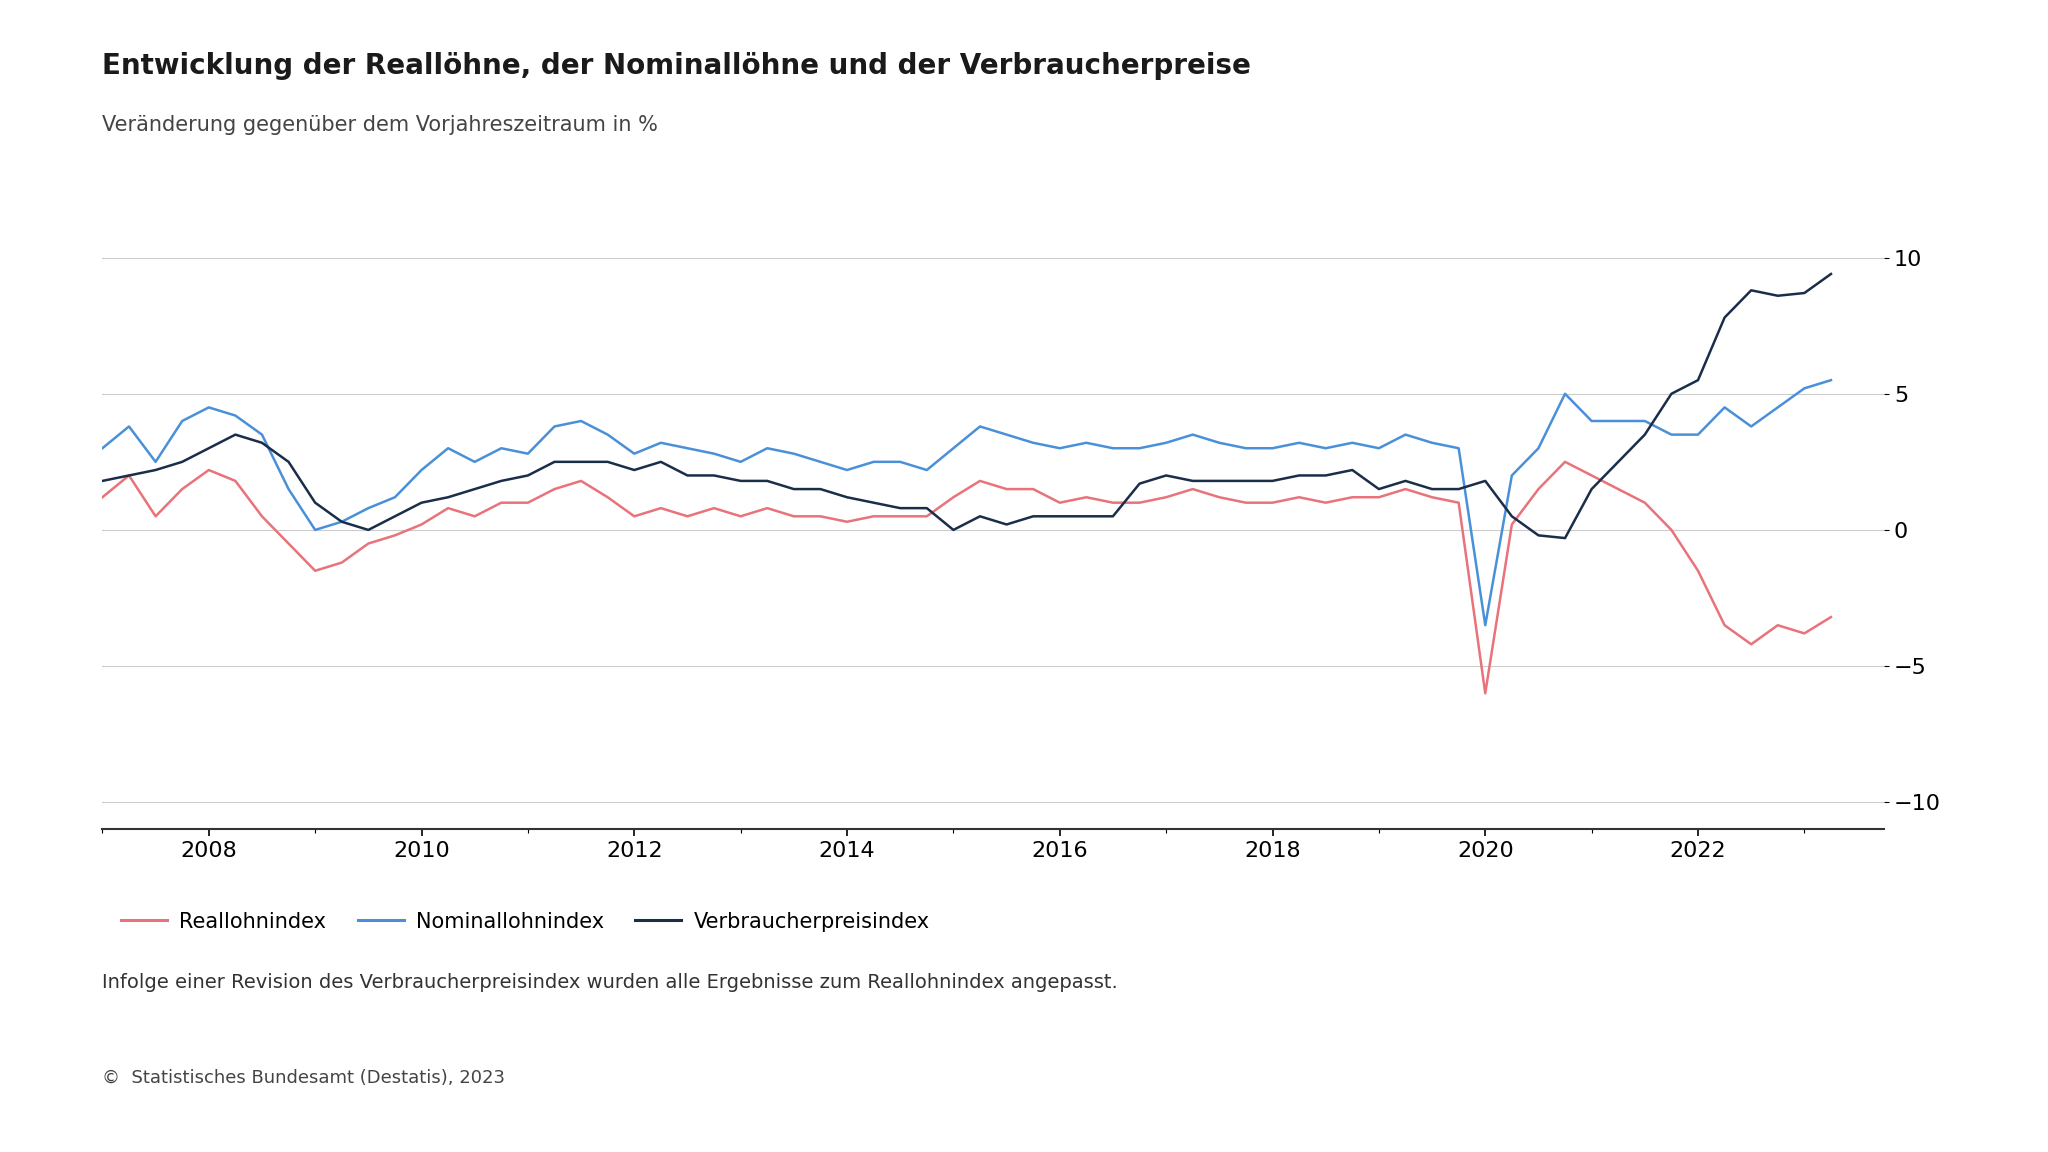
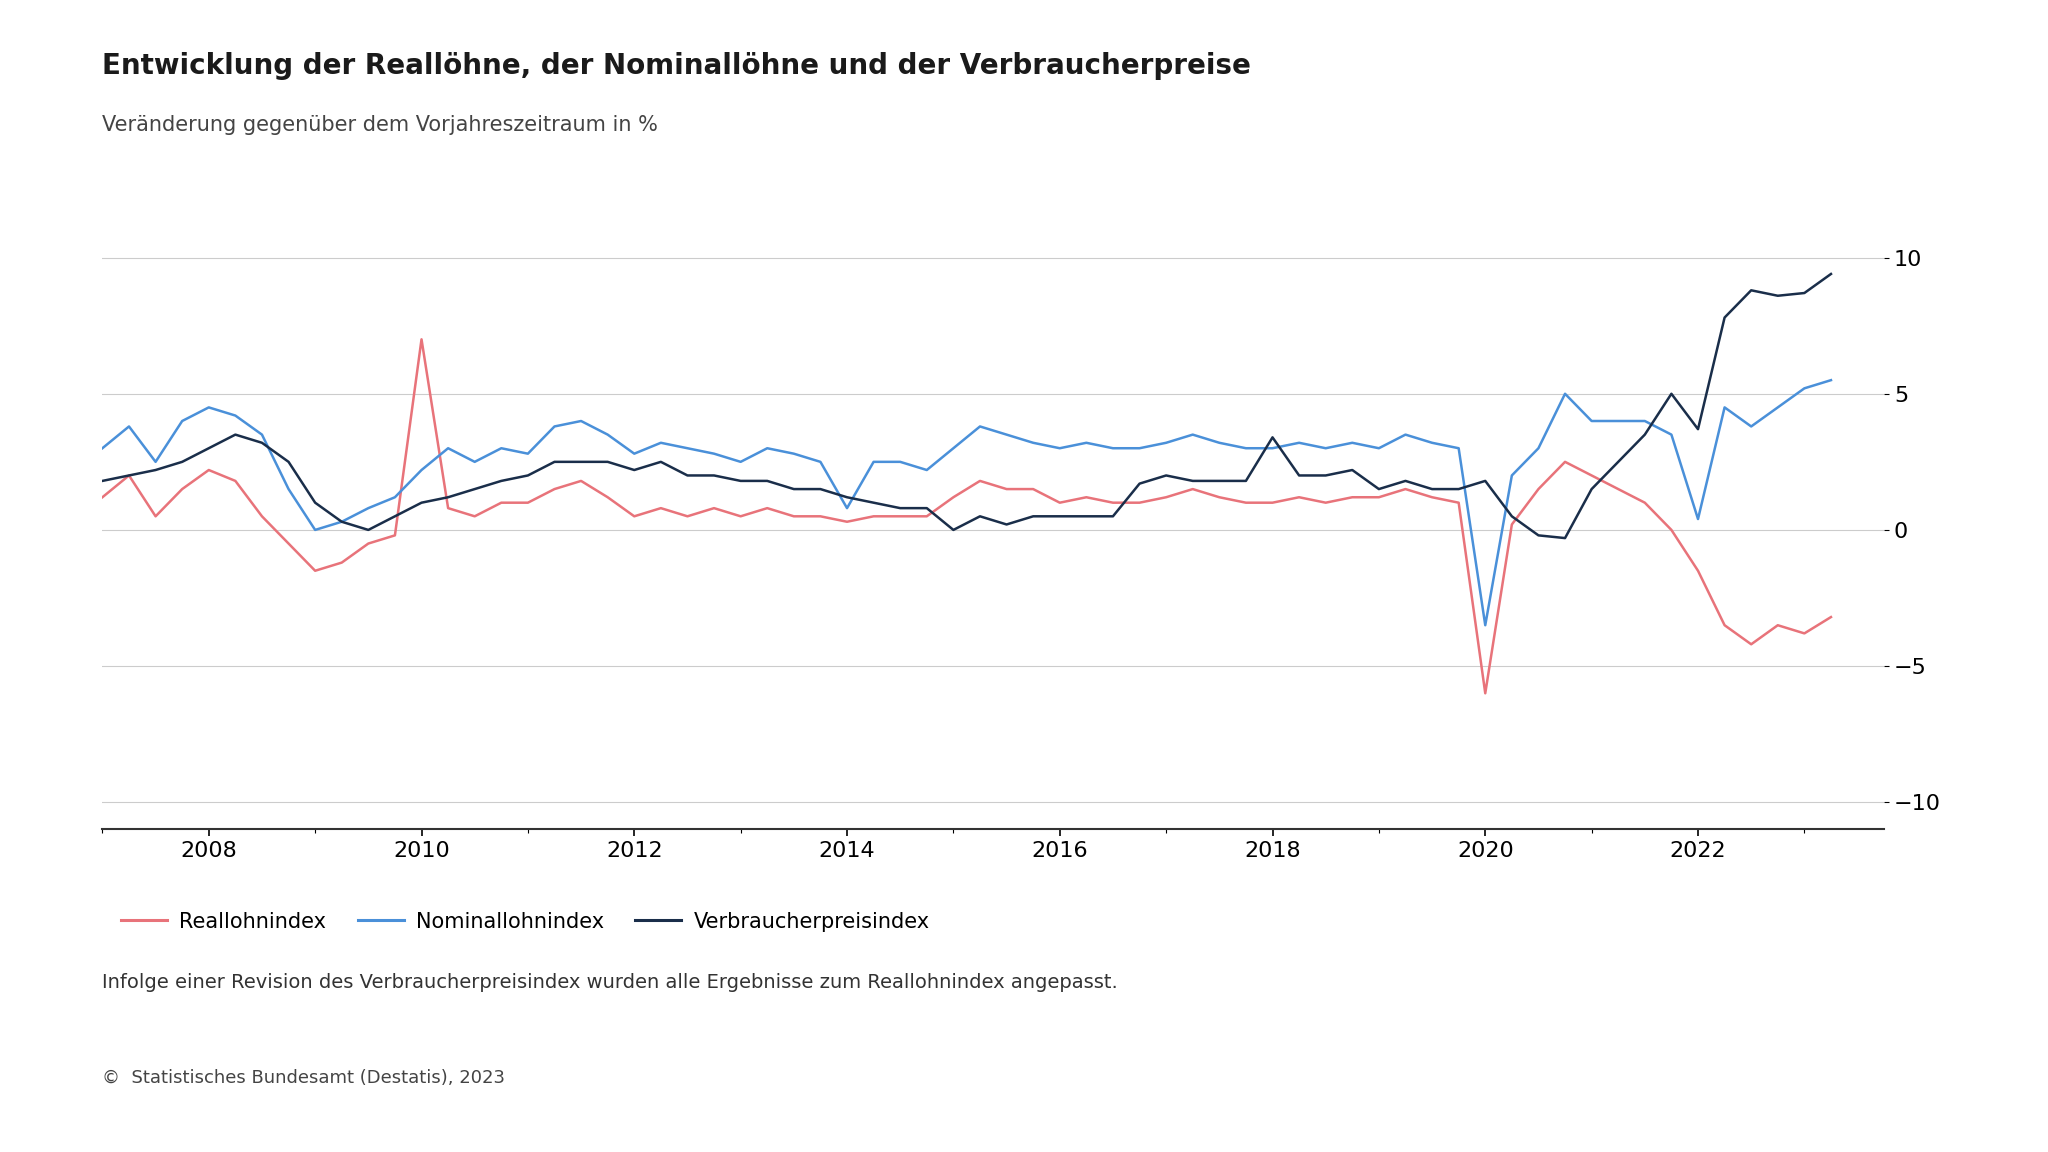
Reallohnindex/2010: 0.2 -> 7.0
Nominallohnindex/2014: 2.2 -> 0.8
Verbraucherpreisindex/2018: 1.8 -> 3.4
Nominallohnindex/2022: 3.5 -> 0.4
Verbraucherpreisindex/2022: 5.5 -> 3.7
